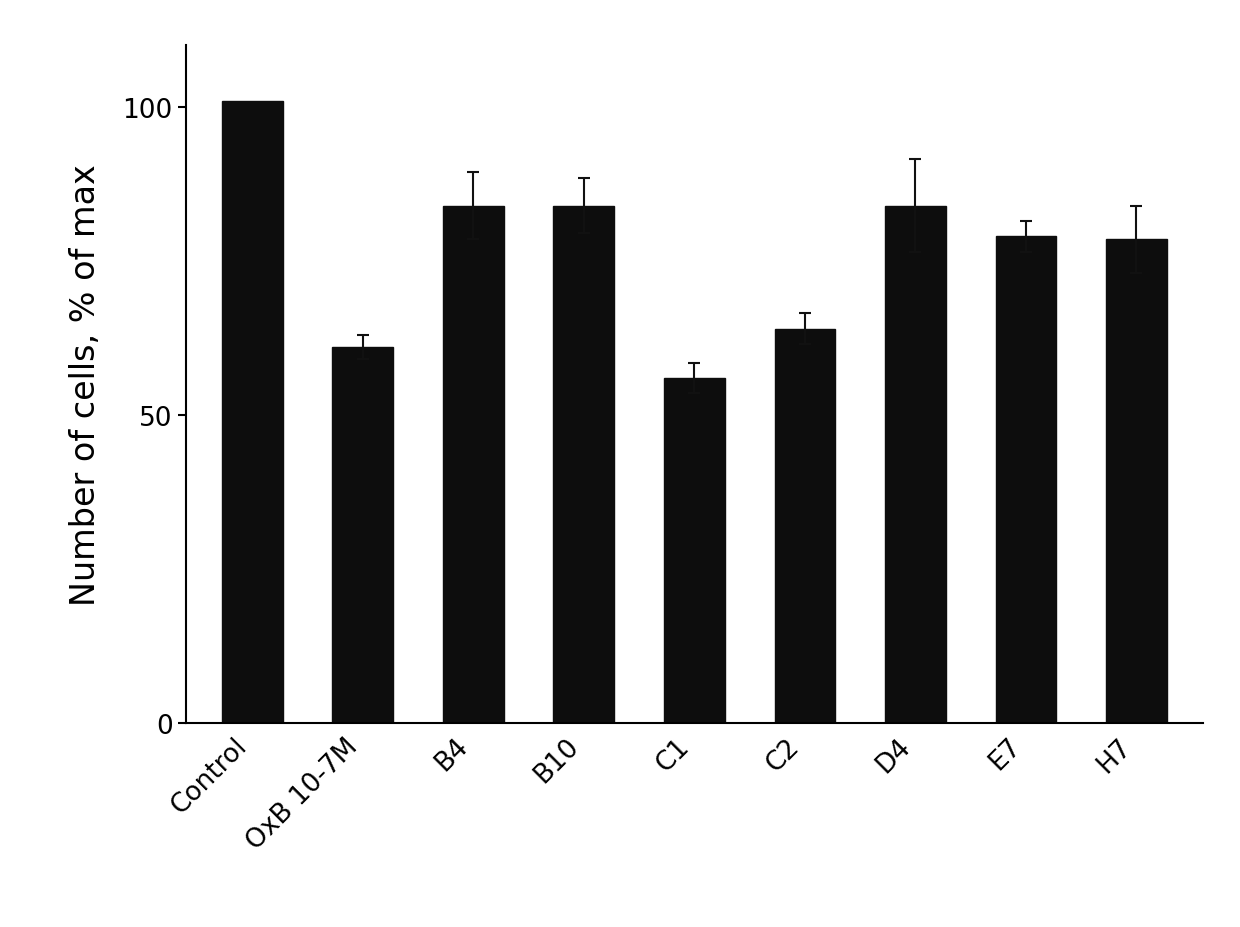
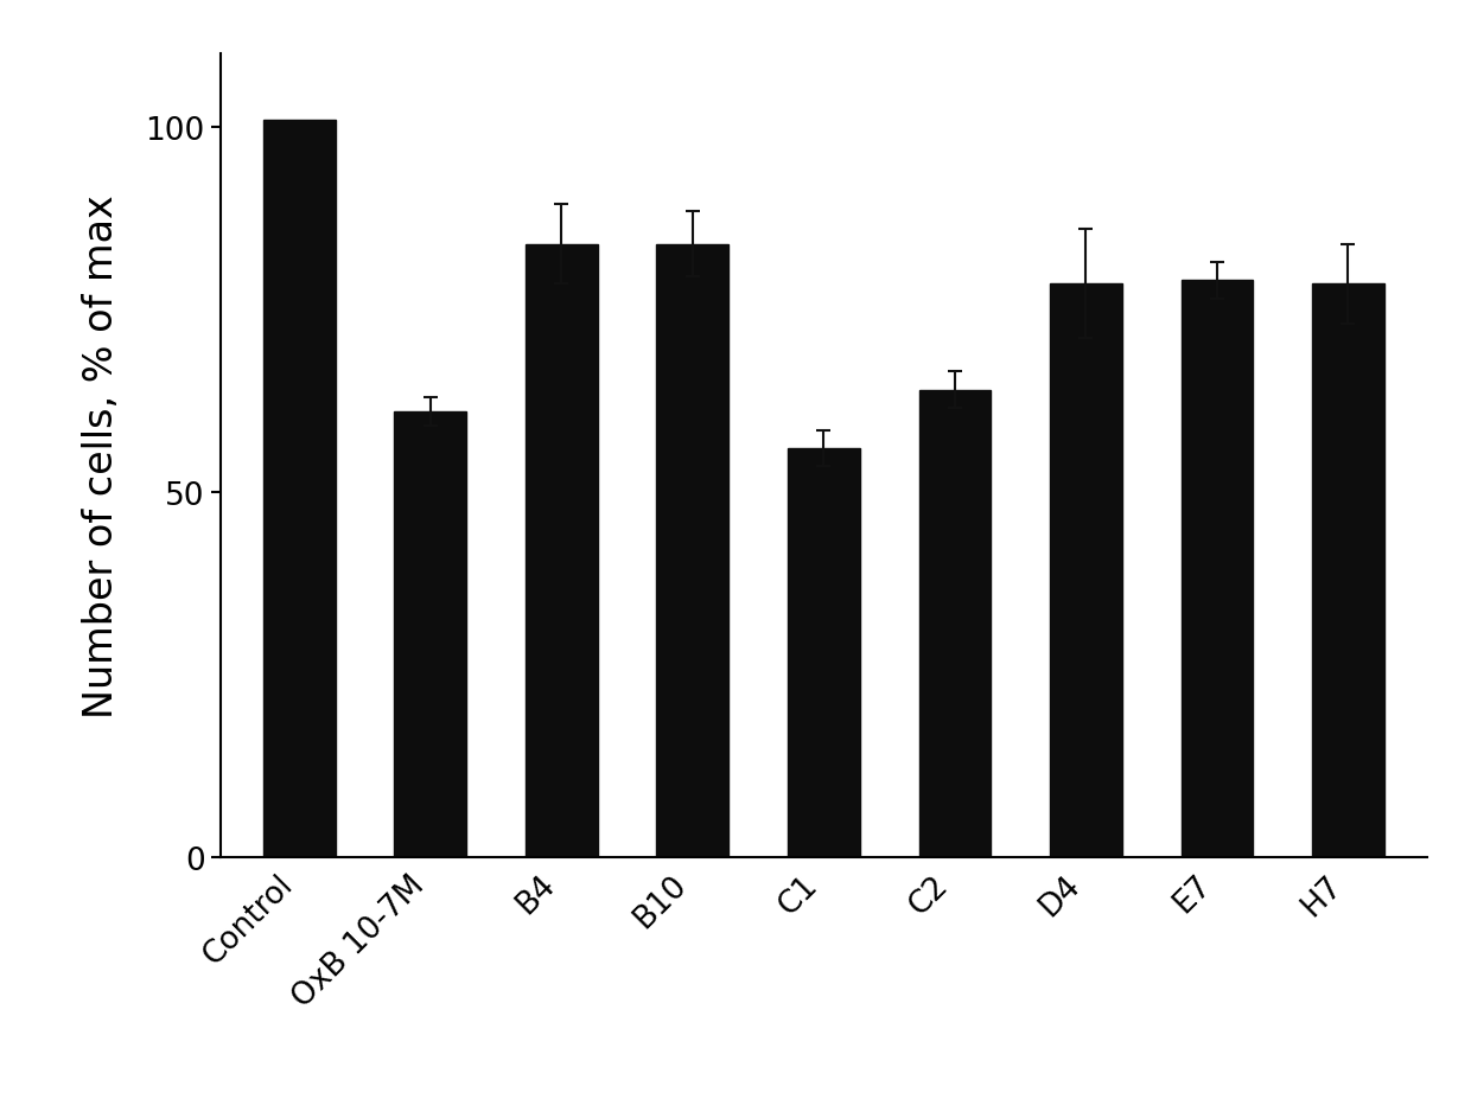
D4: 84.0 -> 78.6
